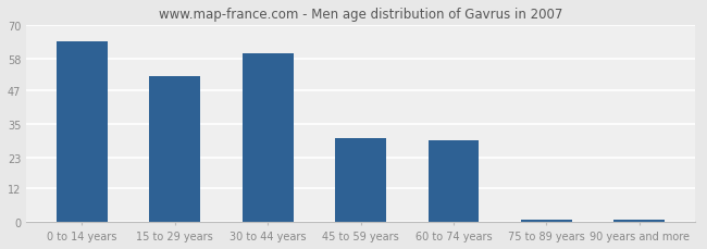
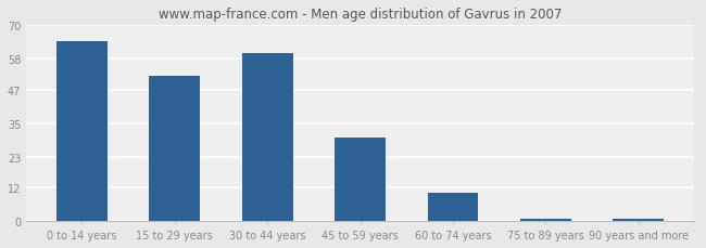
60 to 74 years: 29 -> 10
